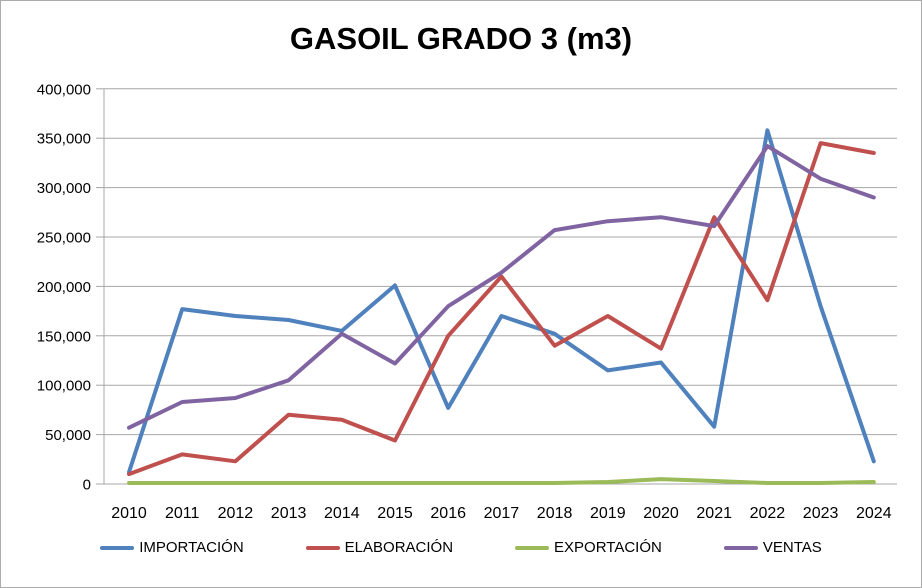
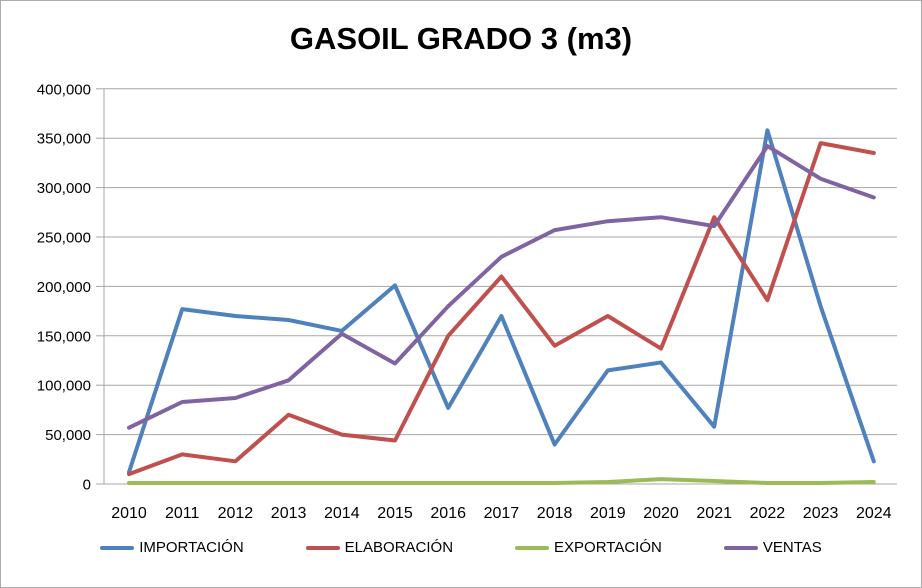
ELABORACIÓN/2014: 60000 -> 50000
VENTAS/2017: 210000 -> 230000
IMPORTACIÓN/2018: 150000 -> 40000
